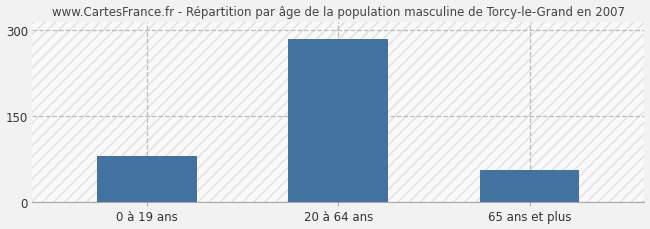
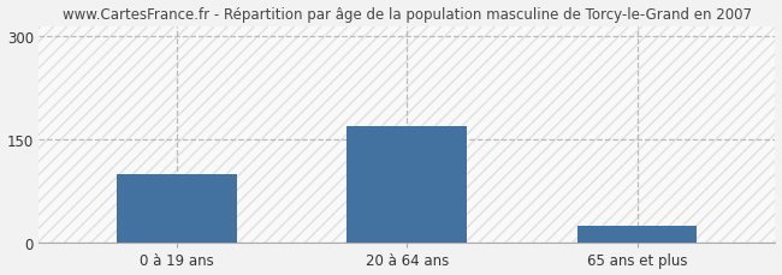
0 à 19 ans: 80 -> 100
20 à 64 ans: 284 -> 170
65 ans et plus: 56 -> 25
